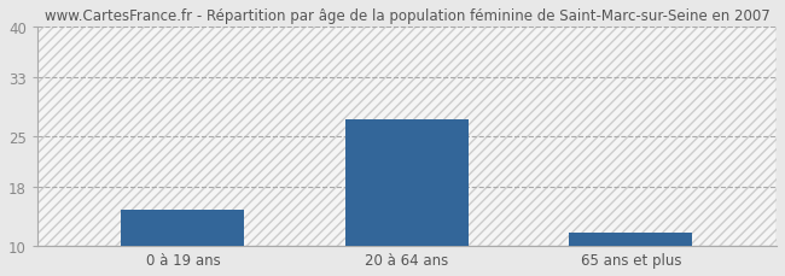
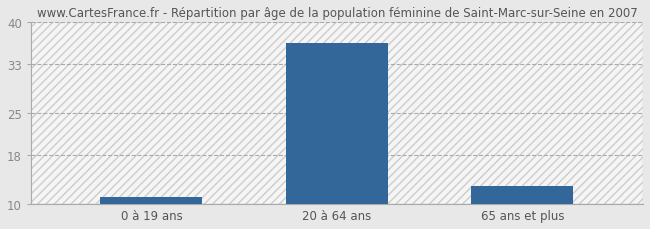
0 à 19 ans: 15.0 -> 11.2
20 à 64 ans: 27.2 -> 36.5
65 ans et plus: 11.8 -> 13.0
